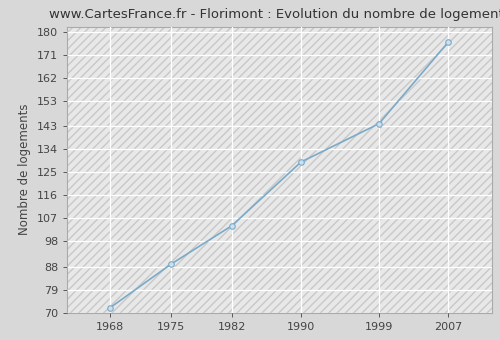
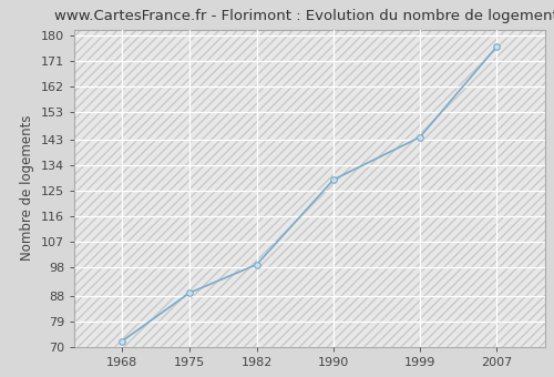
1982: 104 -> 99
